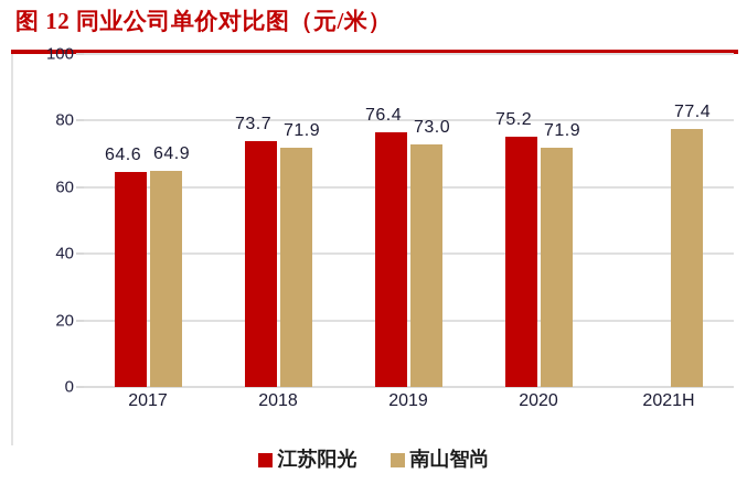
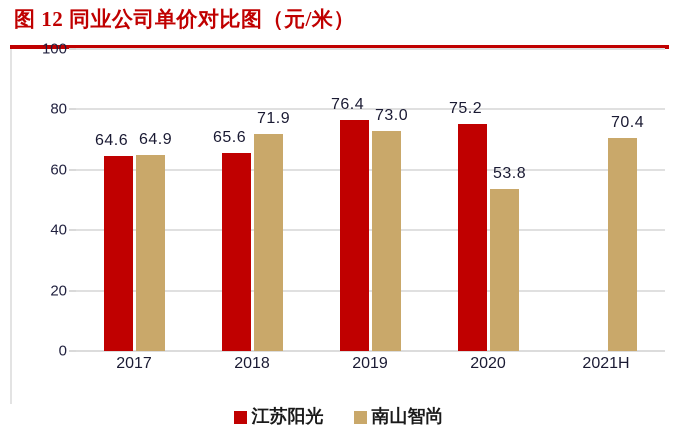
江苏阳光/2018: 73.7 -> 65.6
南山智尚/2020: 71.9 -> 53.8
南山智尚/2021H: 77.4 -> 70.4
